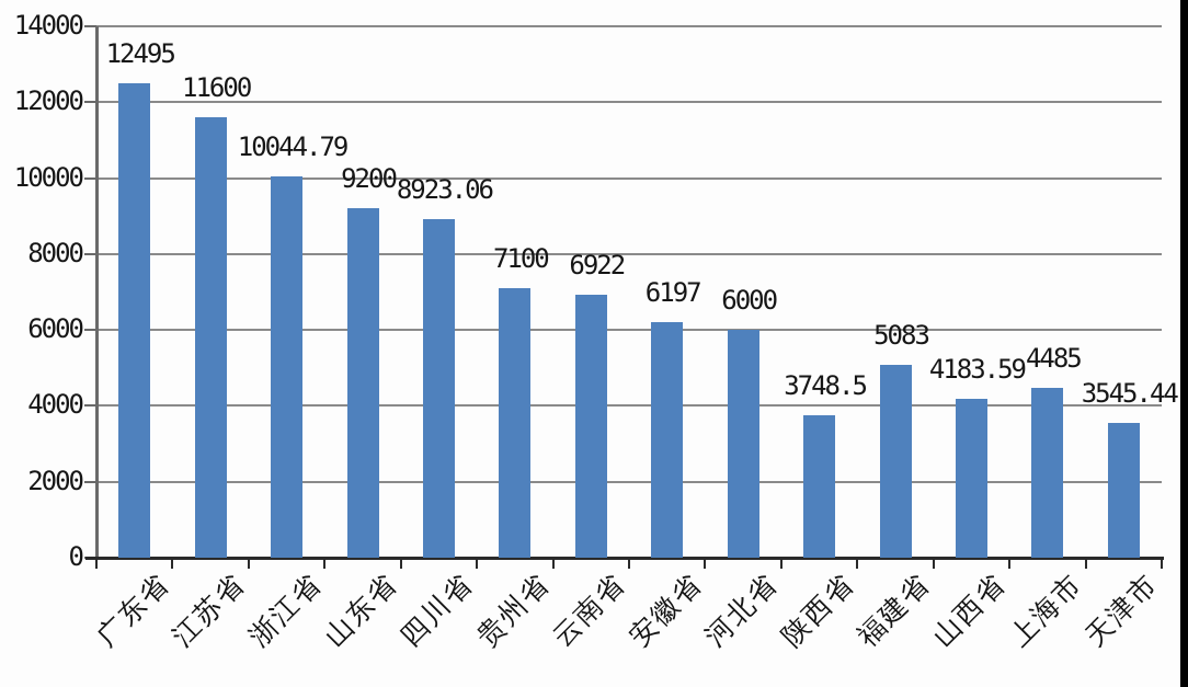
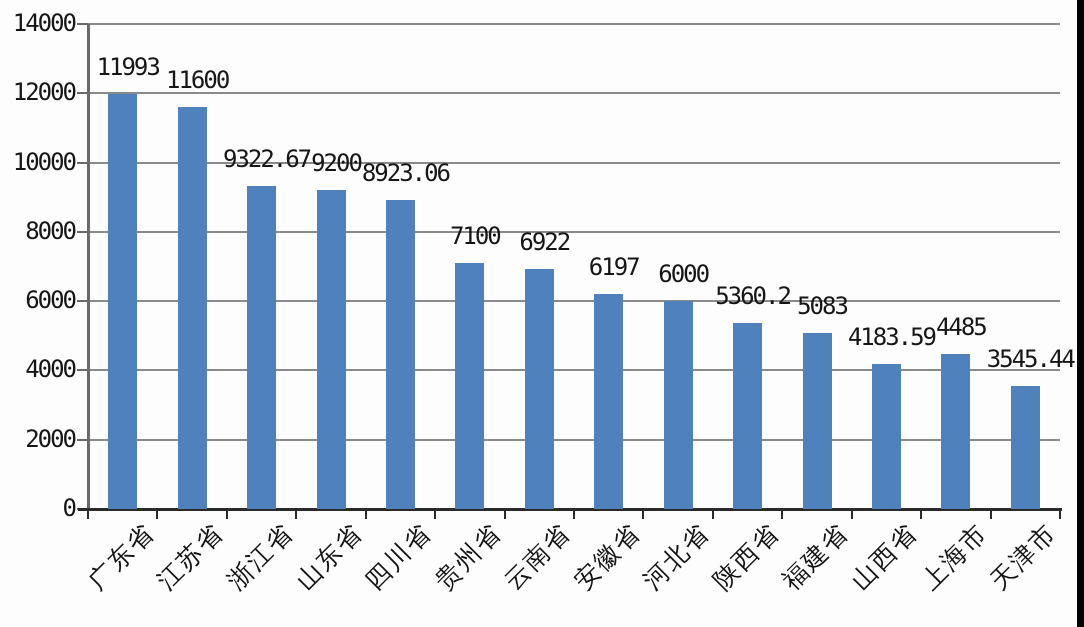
广东省: 12495 -> 11993
浙江省: 10044.79 -> 9322.67
陕西省: 3748.5 -> 5360.2
